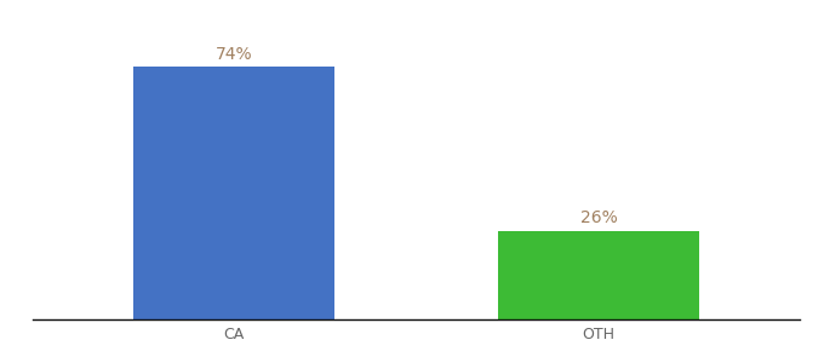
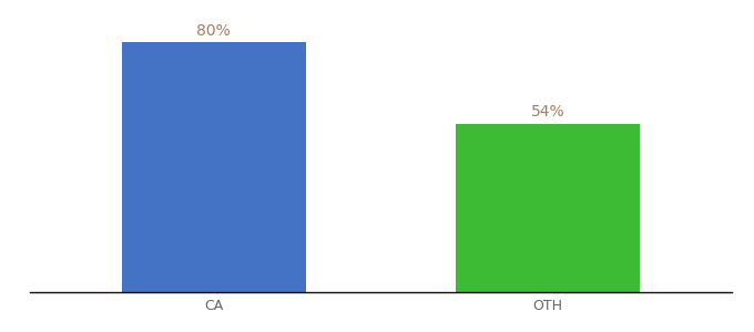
CA: 74% -> 80%
OTH: 26% -> 54%
